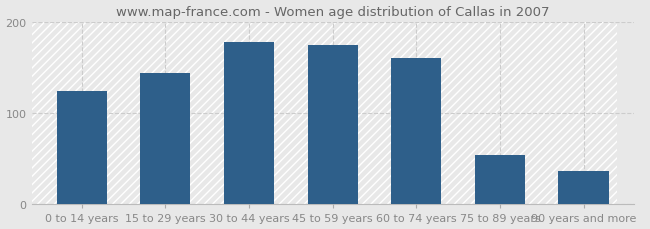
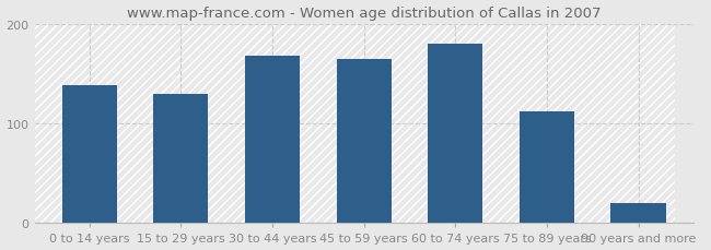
0 to 14 years: 124 -> 138
15 to 29 years: 144 -> 130
30 to 44 years: 178 -> 168
45 to 59 years: 174 -> 165
60 to 74 years: 160 -> 180
75 to 89 years: 54 -> 112
90 years and more: 36 -> 20
